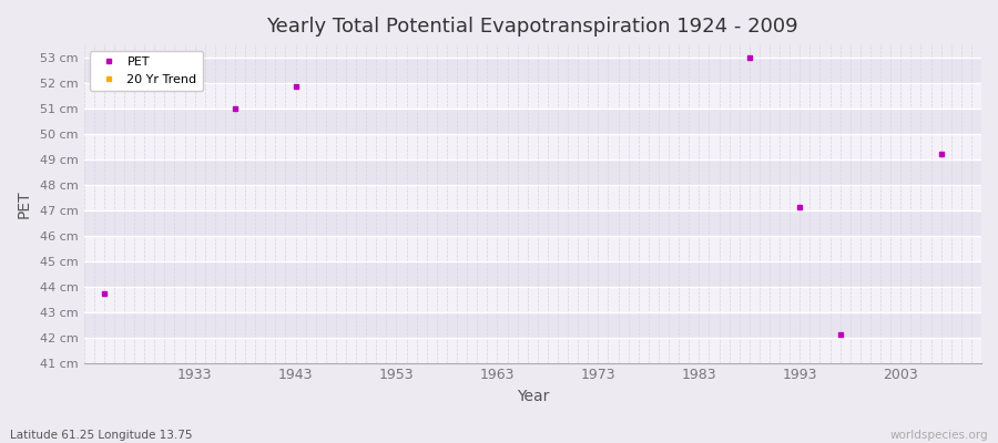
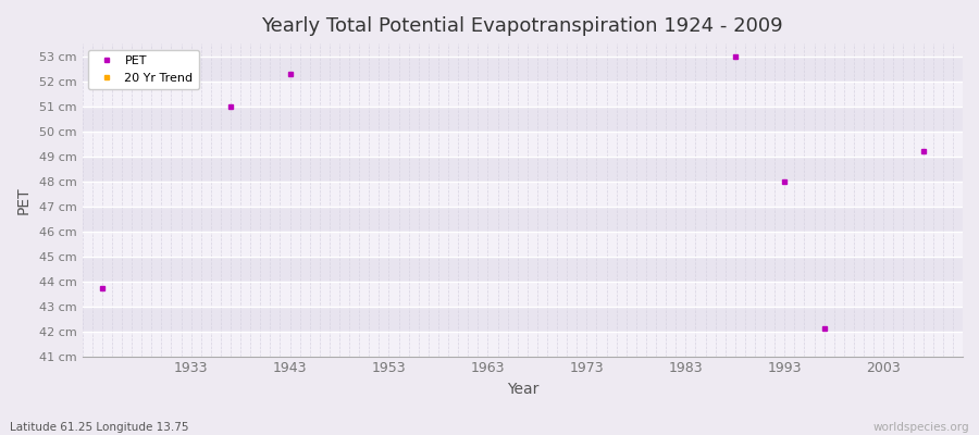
1943: 51.85 cm -> 52.30 cm
1993: 47.10 cm -> 48.00 cm
